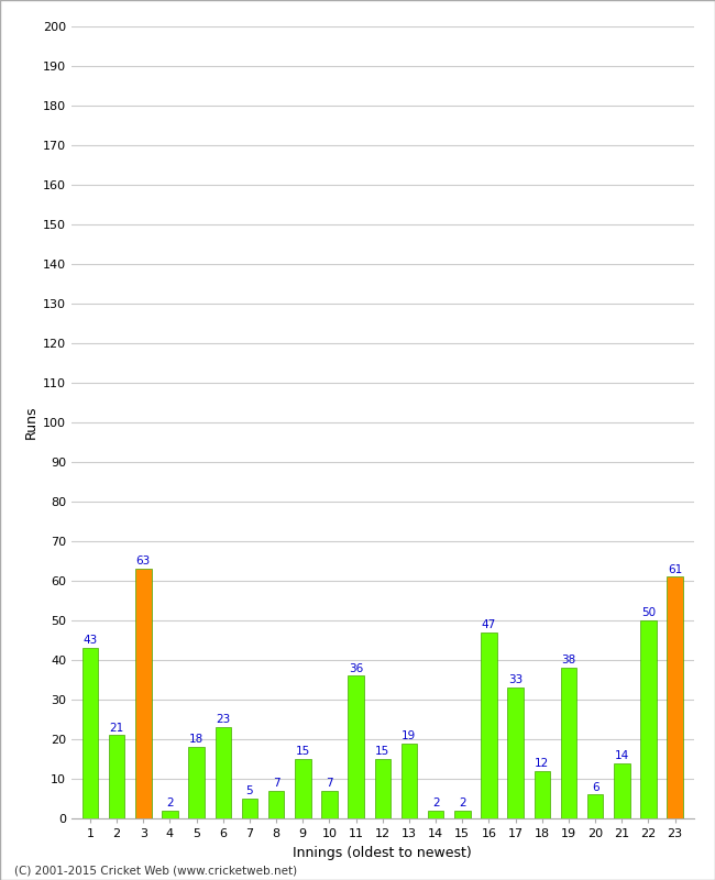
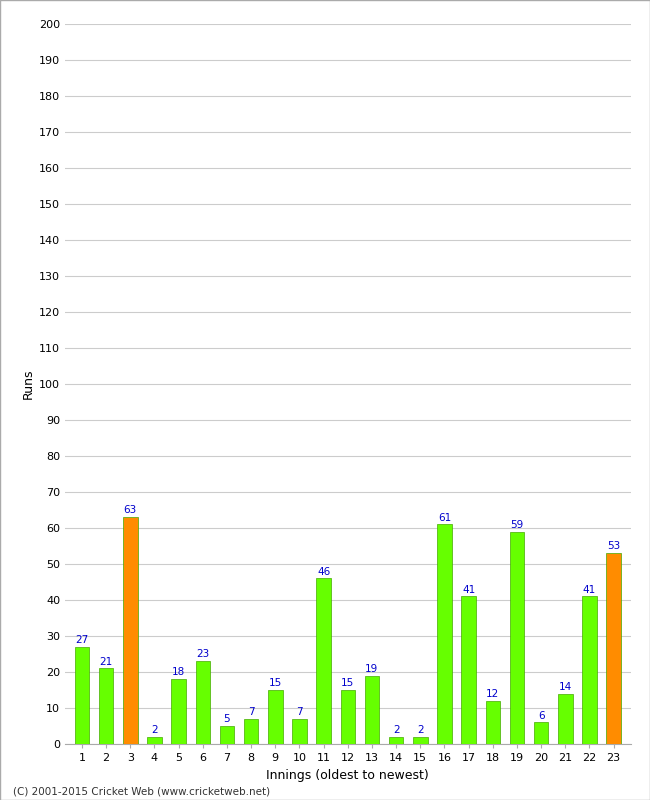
1: 43 -> 27
11: 36 -> 46
16: 47 -> 61
17: 33 -> 41
19: 38 -> 59
22: 50 -> 41
23: 61 -> 53
